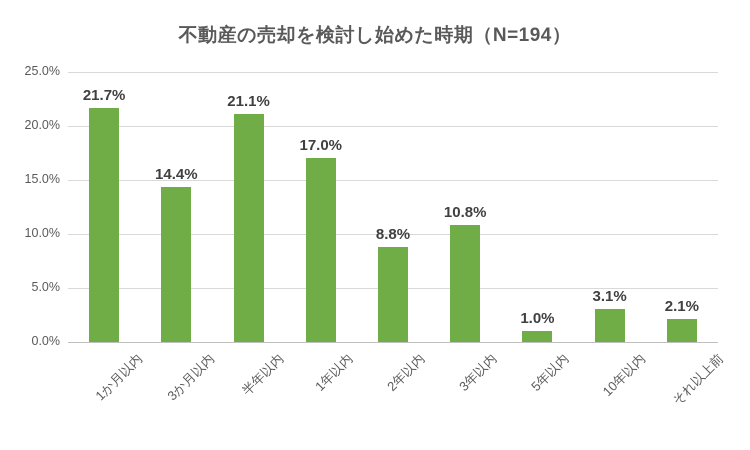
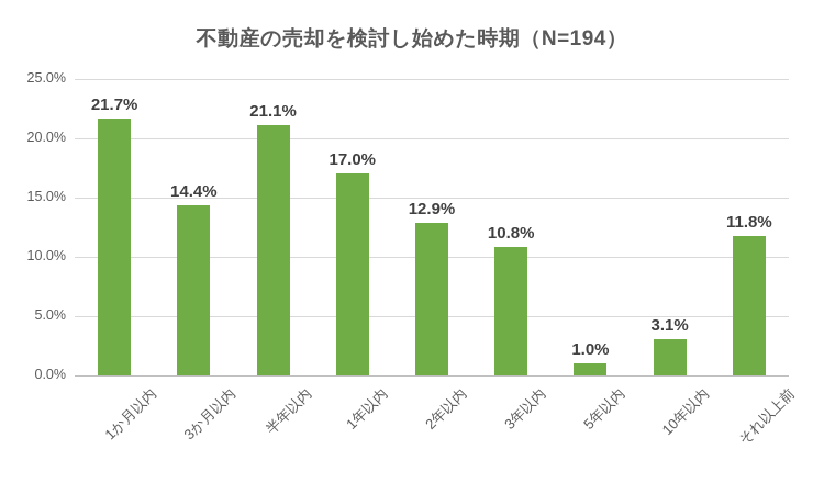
2年以内: 8.8% -> 12.9%
それ以上前: 2.1% -> 11.8%
